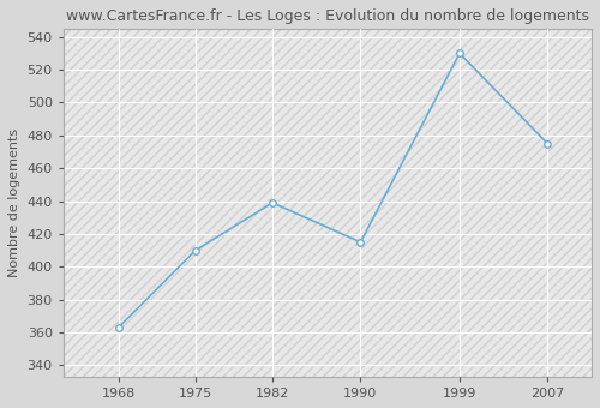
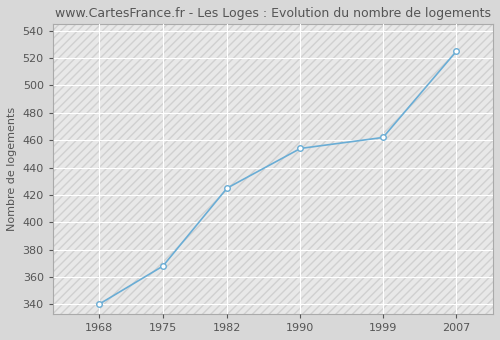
1968: 363 -> 340
1975: 410 -> 368
1982: 439 -> 425
1990: 415 -> 454
1999: 530 -> 462
2007: 475 -> 525
